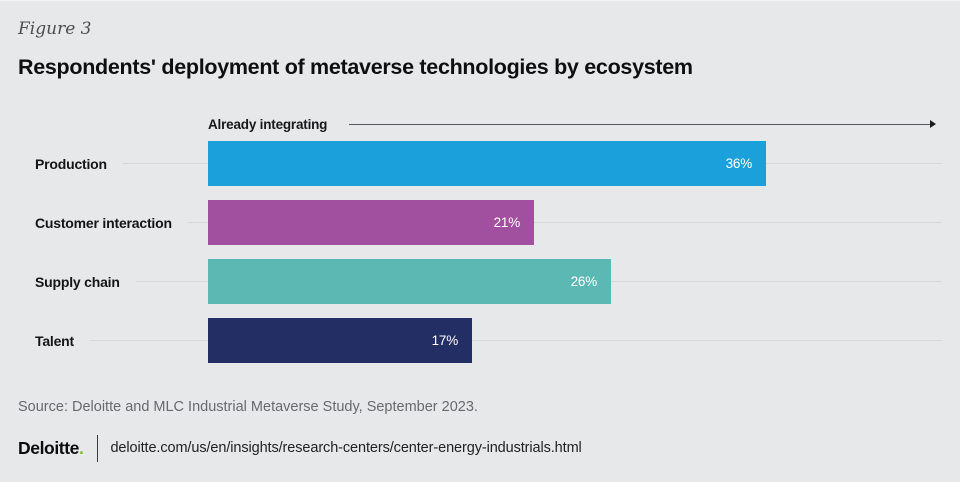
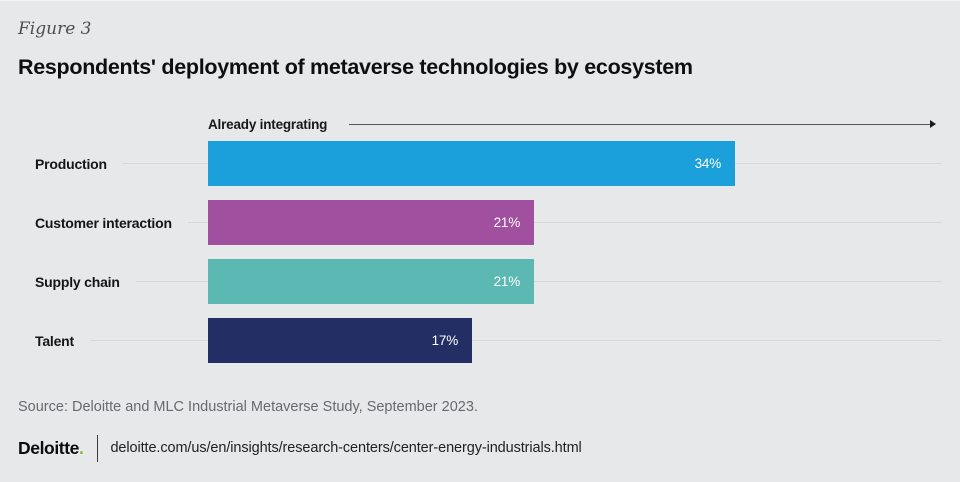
Production: 36% -> 34%
Supply chain: 26% -> 21%
